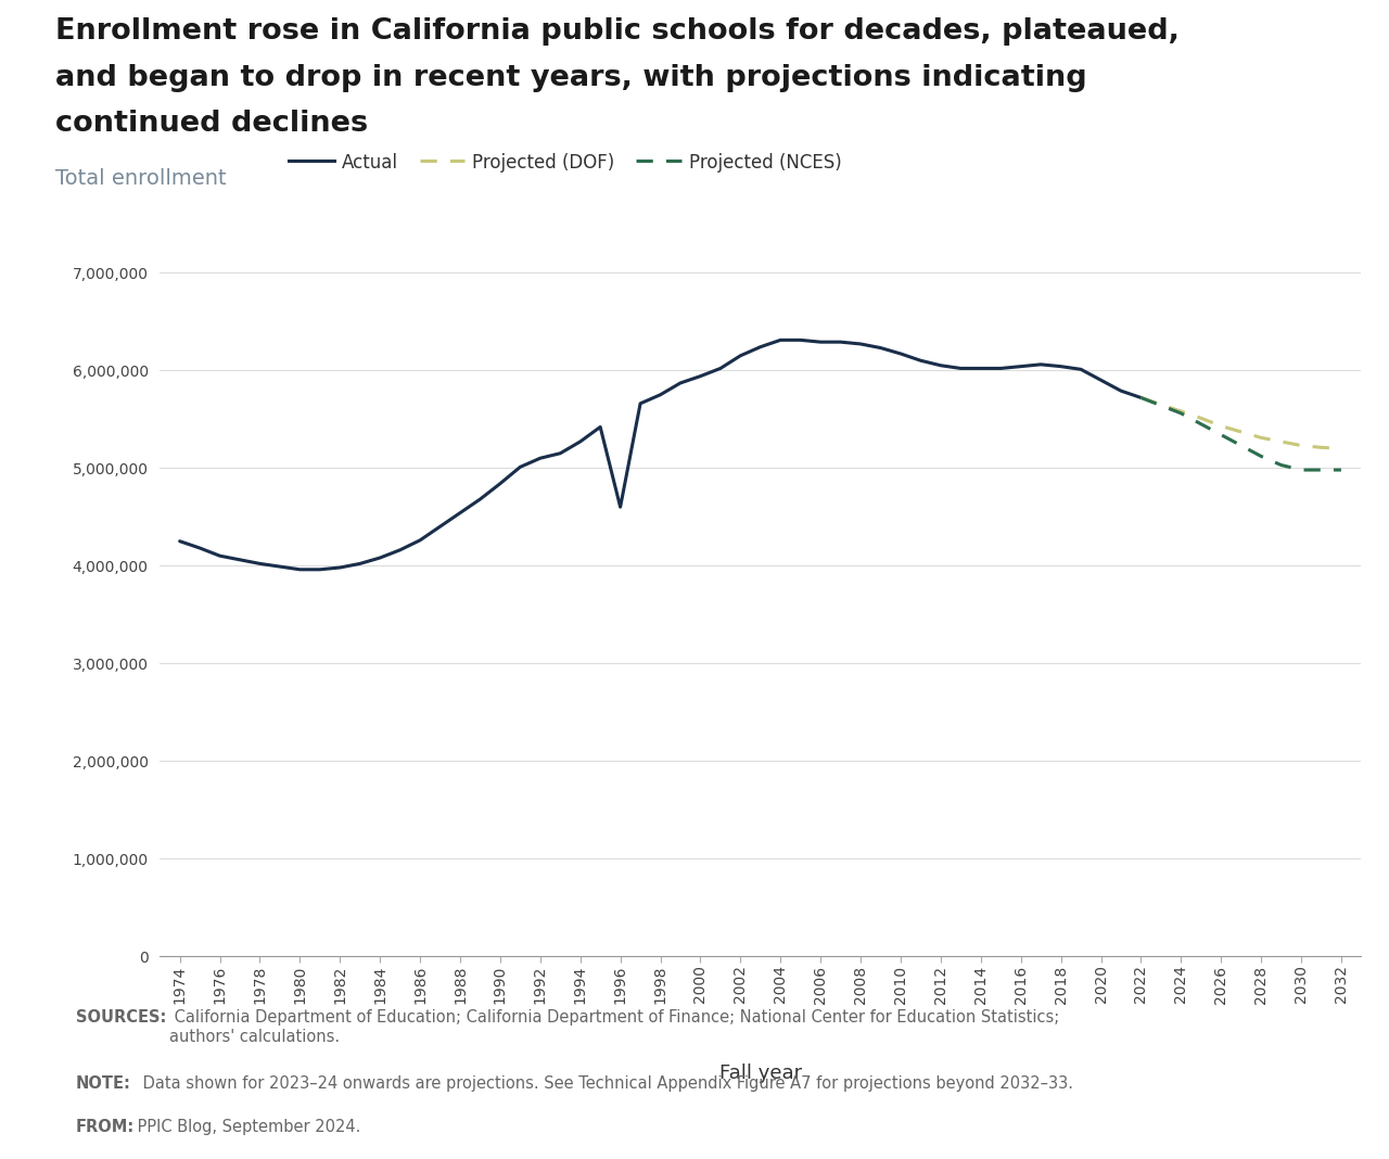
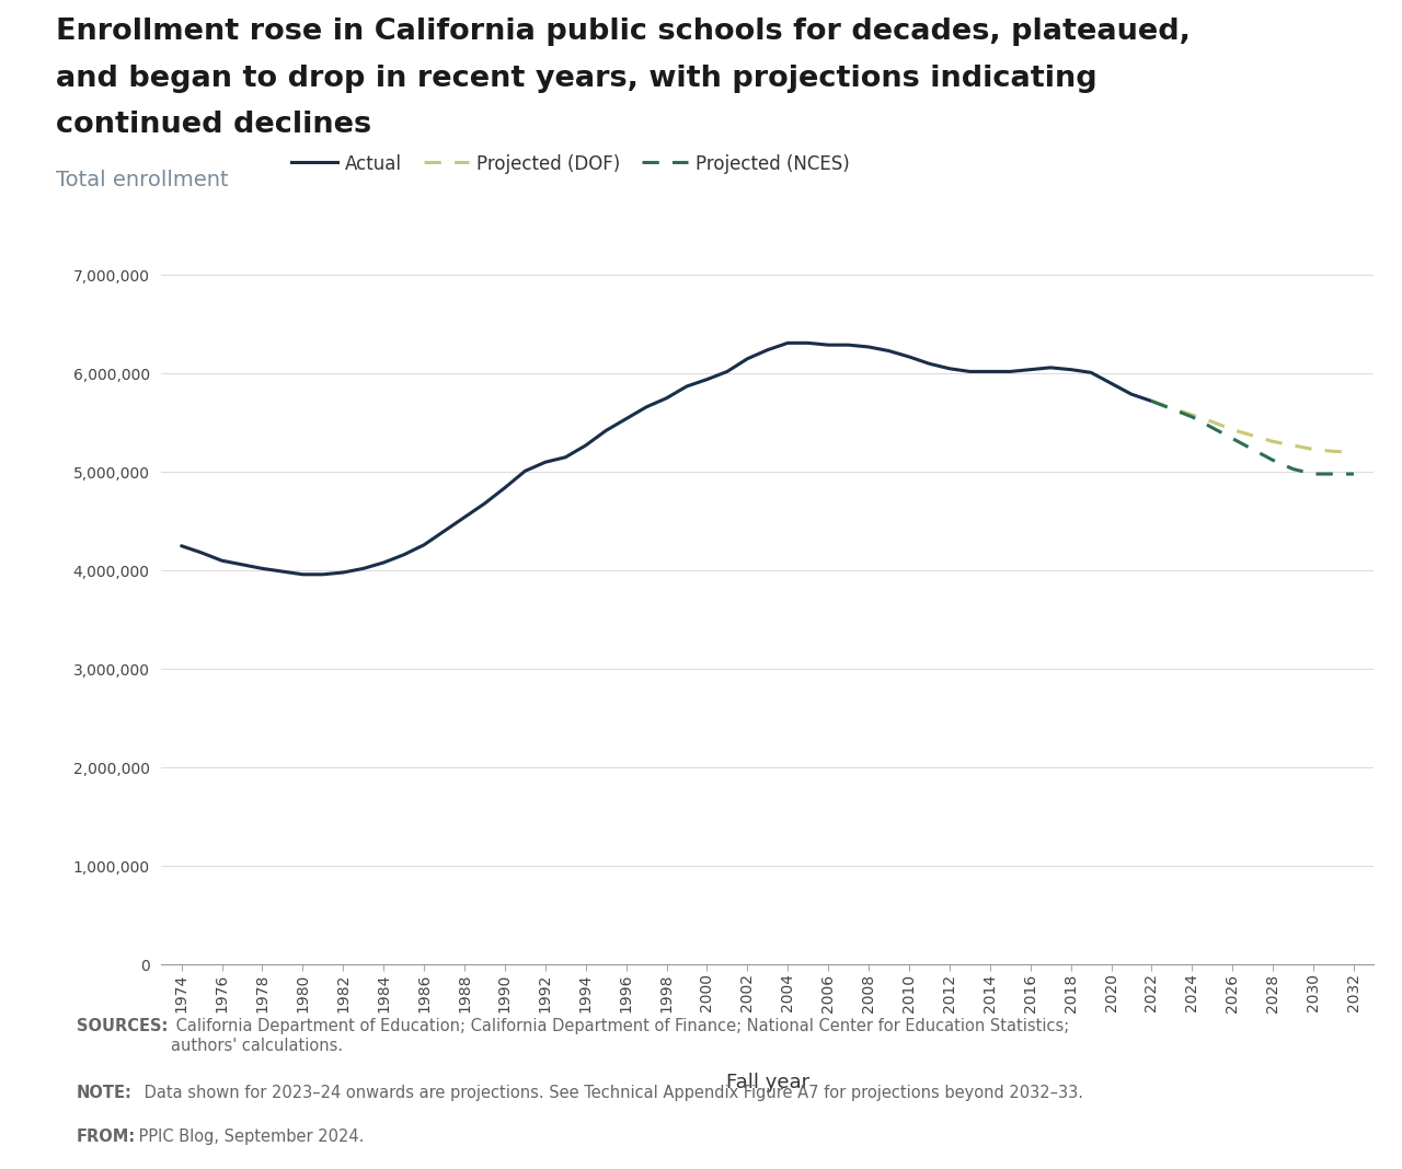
Actual/1996: 4,600,000 -> 5,540,000
